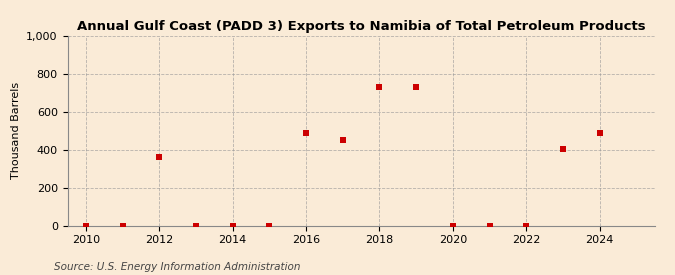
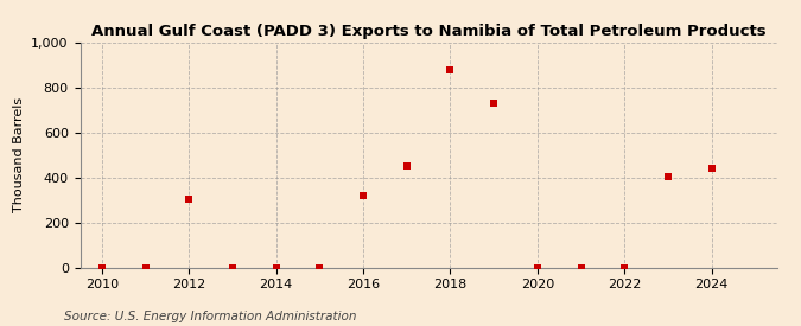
2012: 360 -> 300
2016: 490 -> 320
2018: 730 -> 880
2024: 490 -> 440
